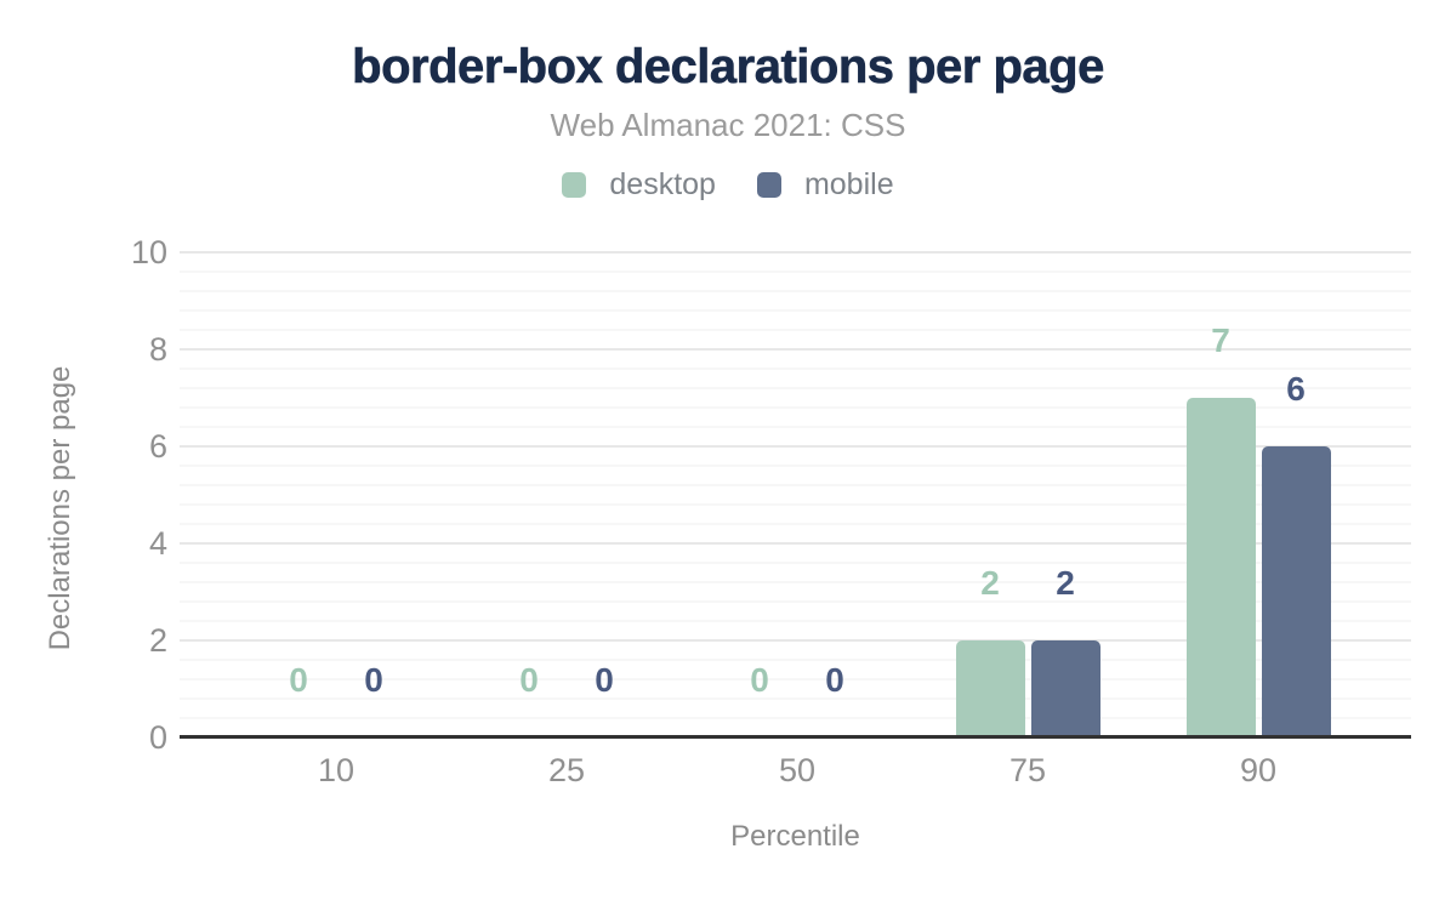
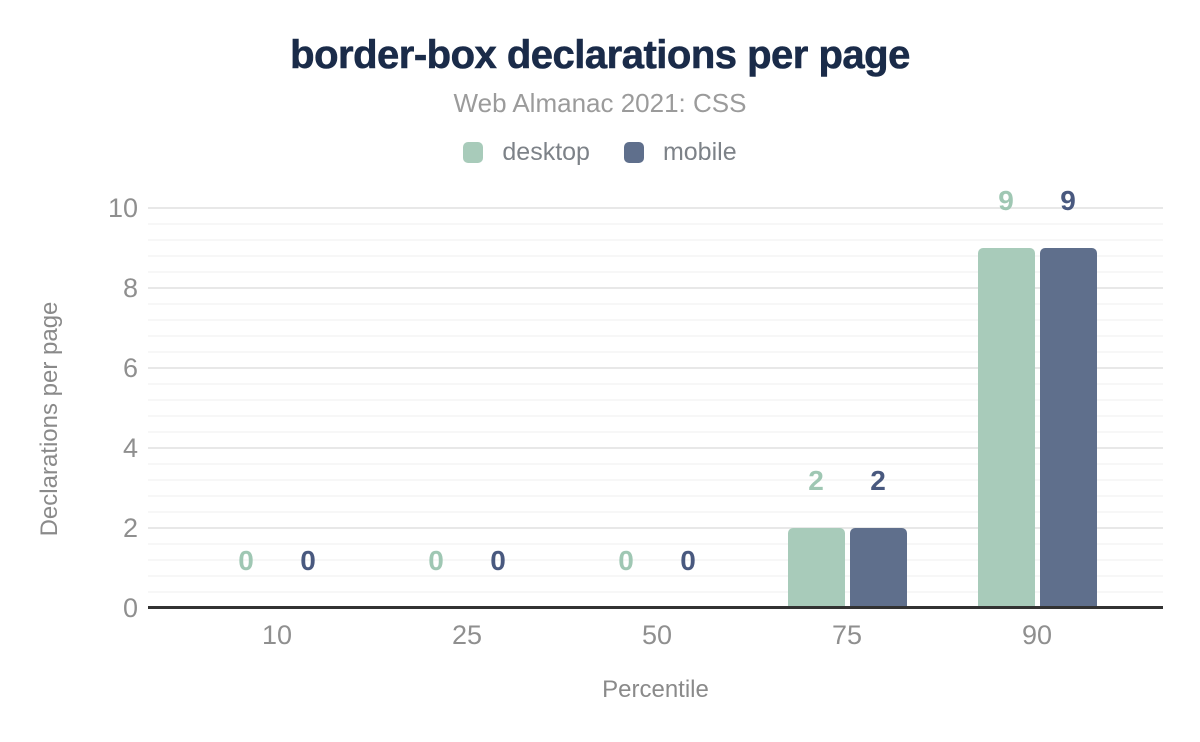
desktop/90: 7 -> 9
mobile/90: 6 -> 9
